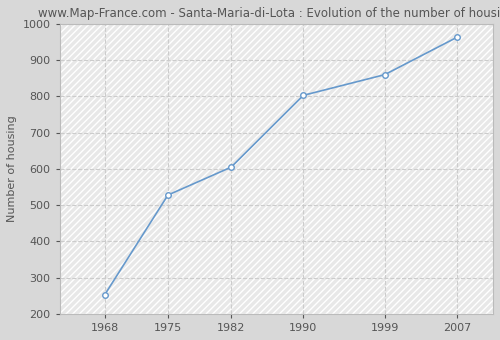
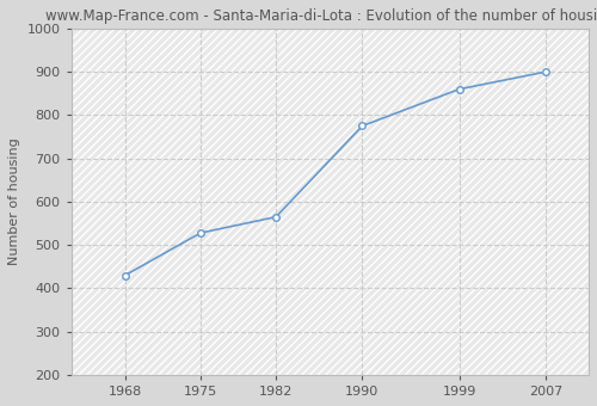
1968: 253 -> 430
1982: 605 -> 565
1990: 803 -> 775
2007: 963 -> 900
